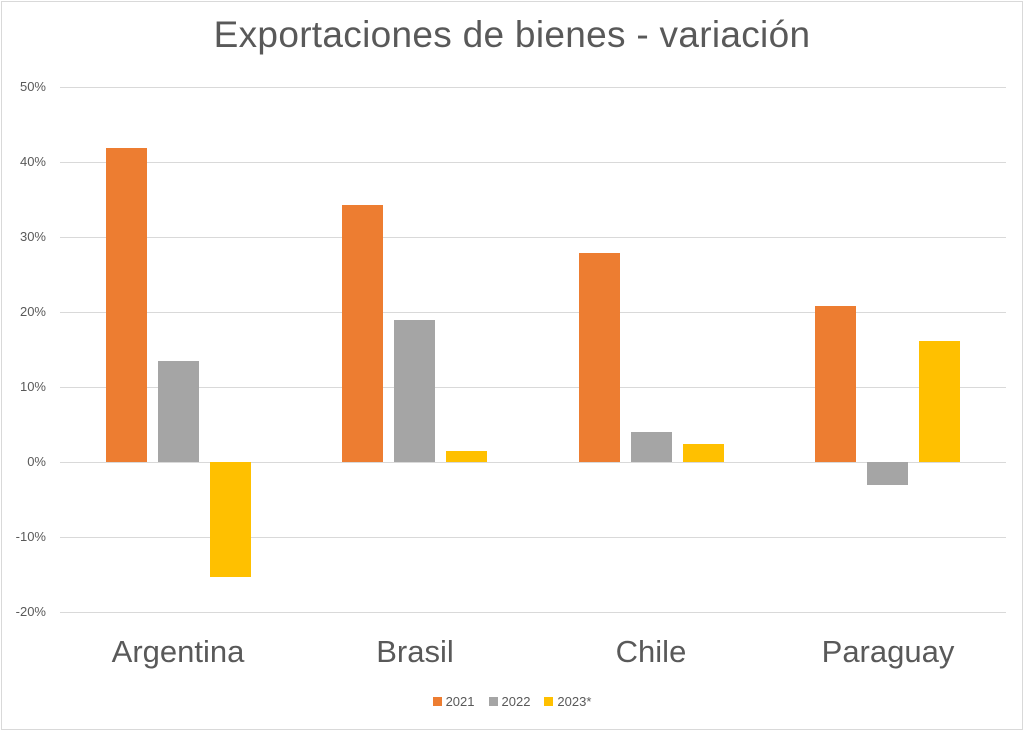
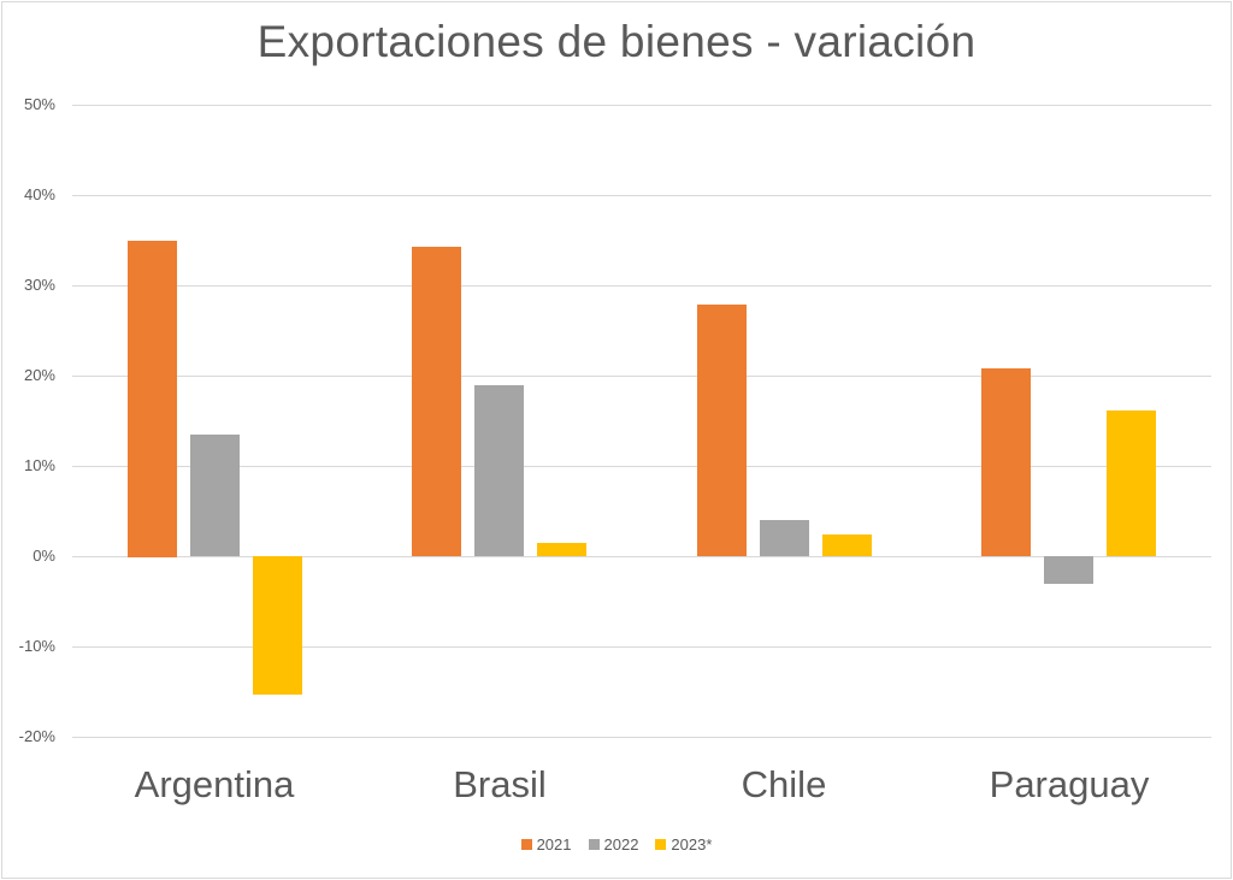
2021/Argentina: 42% -> 35%
